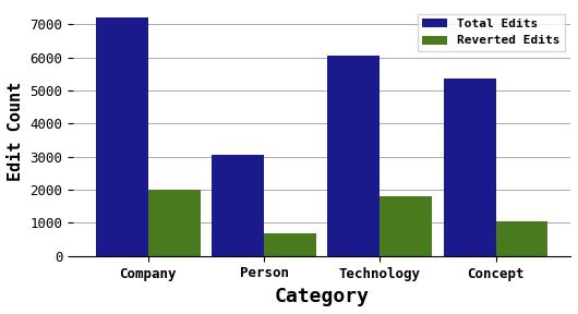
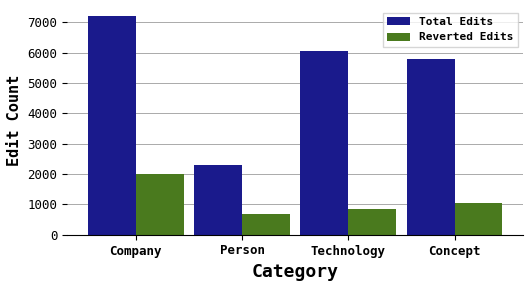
Total Edits/Person: 3050 -> 2300
Reverted Edits/Technology: 1800 -> 850
Total Edits/Concept: 5350 -> 5800
